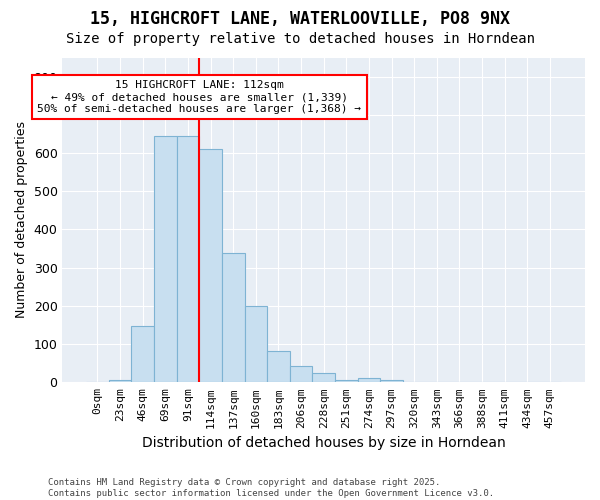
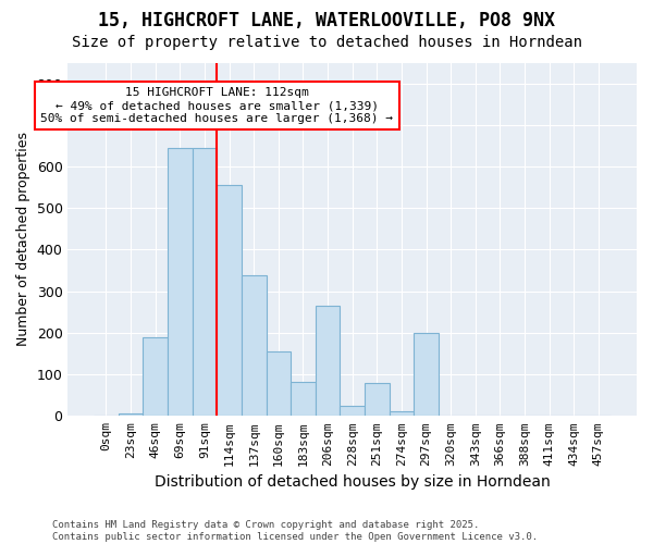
46sqm: 148 -> 190
114sqm: 610 -> 555
160sqm: 200 -> 155
206sqm: 42 -> 265
251sqm: 5 -> 80
297sqm: 5 -> 200
